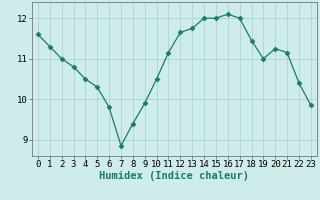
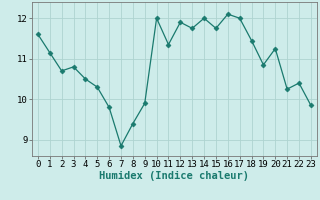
1: 11.30 -> 11.15
2: 11.00 -> 10.70
10: 10.50 -> 12.00
11: 11.15 -> 11.35
12: 11.65 -> 11.90
15: 12.00 -> 11.75
19: 11.00 -> 10.85
21: 11.15 -> 10.25
